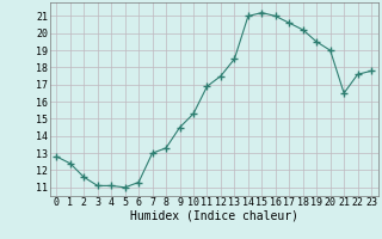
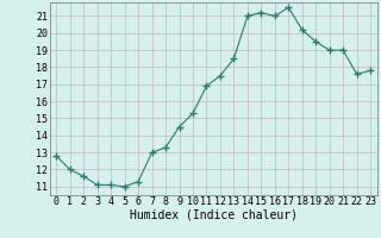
1: 12.4 -> 12.0
17: 20.6 -> 21.5
21: 16.5 -> 19.0
